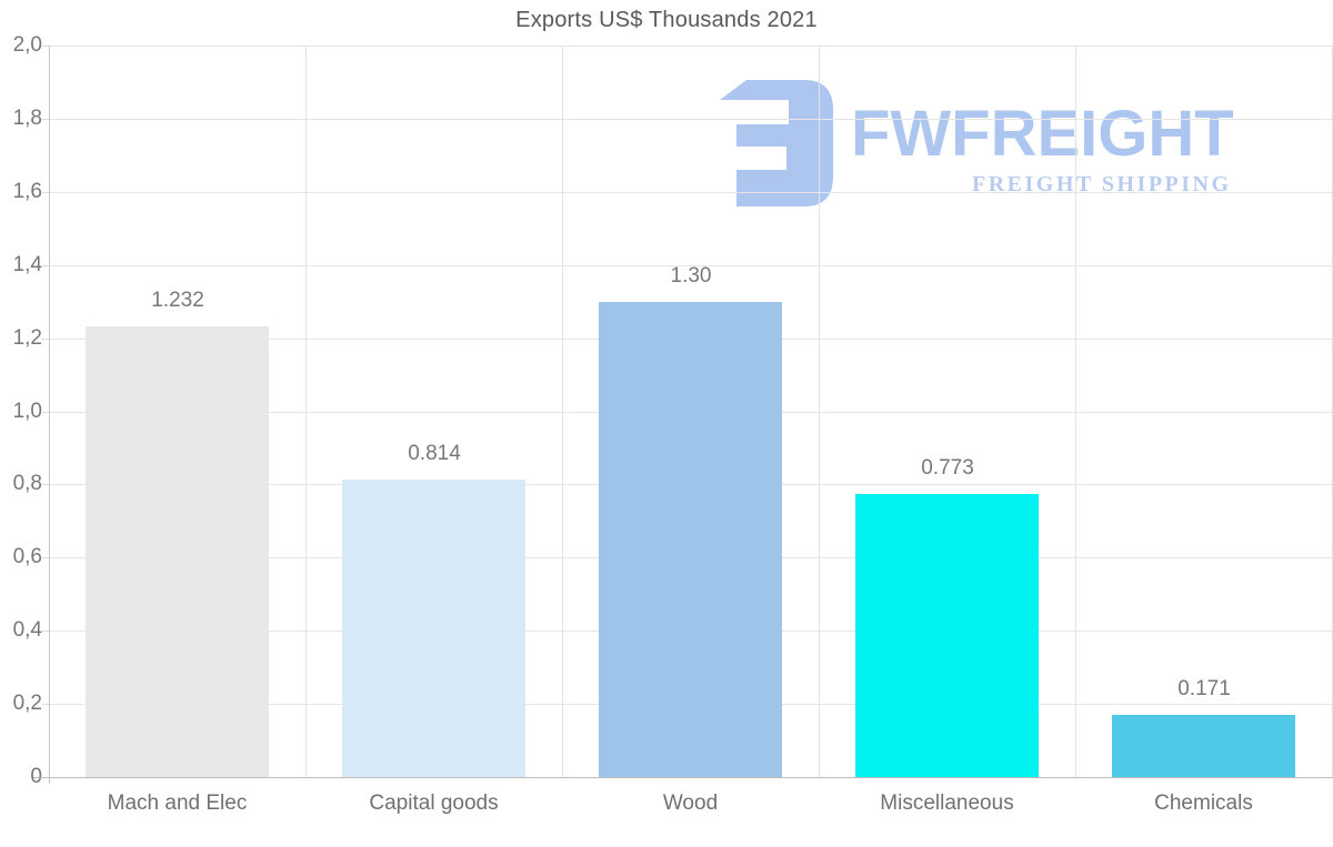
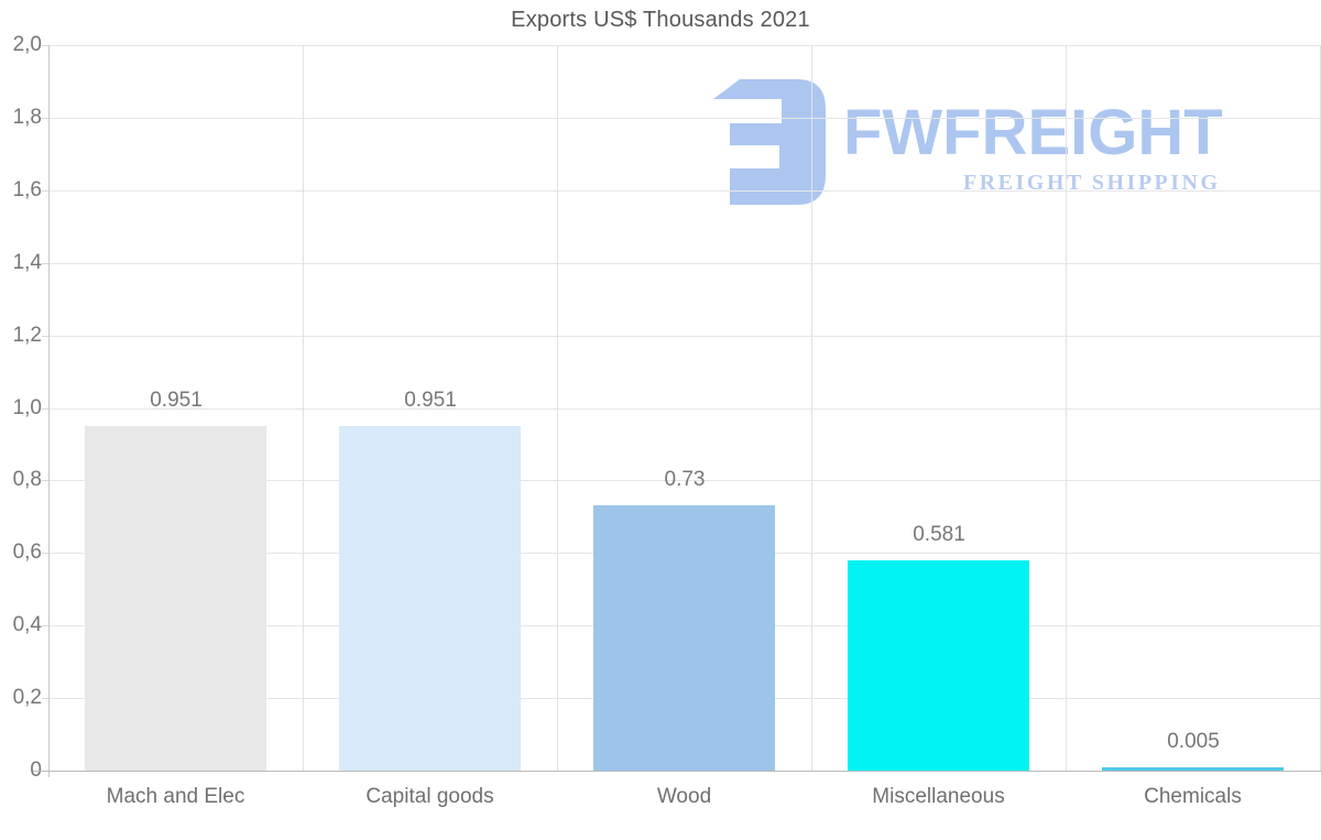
Mach and Elec: 1.232 -> 0.951
Capital goods: 0.814 -> 0.951
Wood: 1.30 -> 0.73
Miscellaneous: 0.773 -> 0.581
Chemicals: 0.171 -> 0.005
